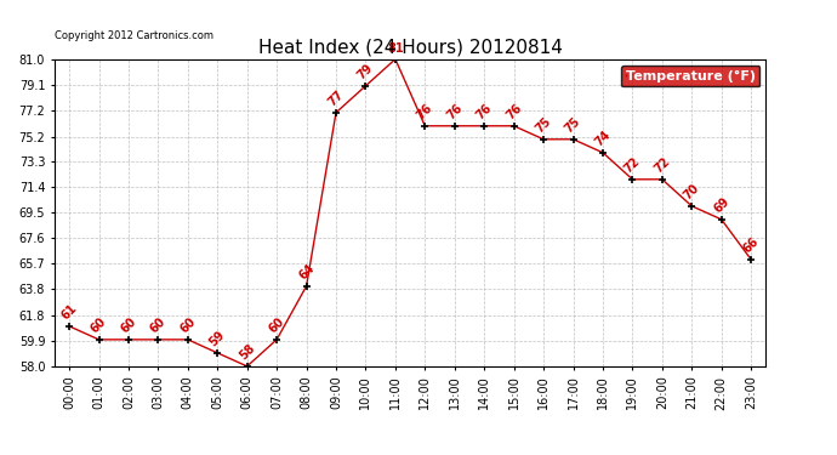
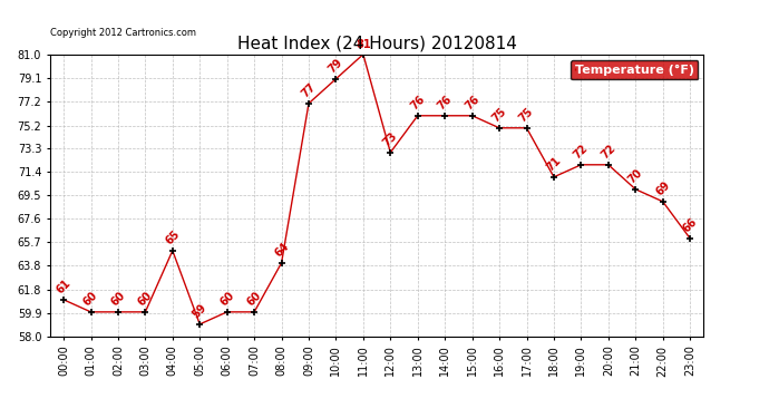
04:00: 60 -> 65
06:00: 58 -> 60
12:00: 76 -> 73
18:00: 74 -> 71
